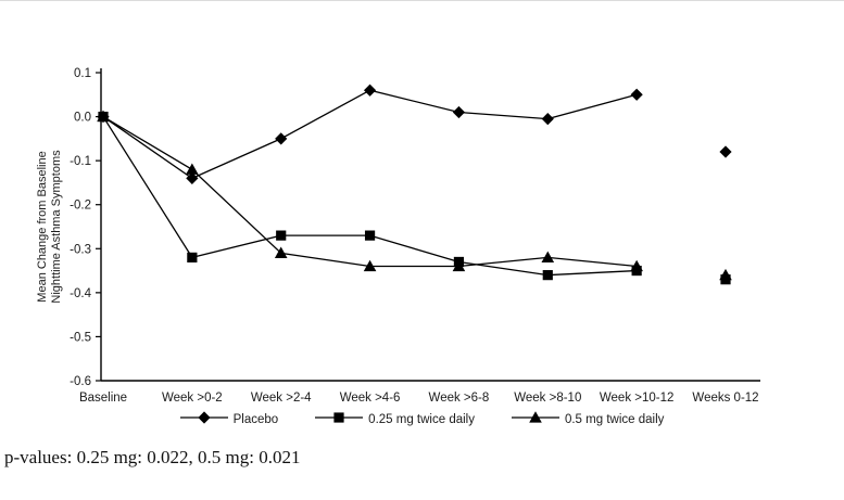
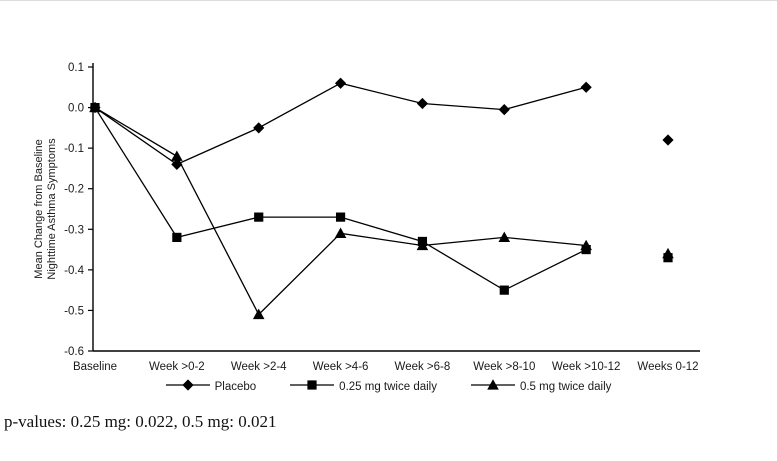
0.5 mg twice daily/Week >2-4: -0.31 -> -0.51
0.5 mg twice daily/Week >4-6: -0.34 -> -0.31
0.25 mg twice daily/Week >8-10: -0.36 -> -0.45
